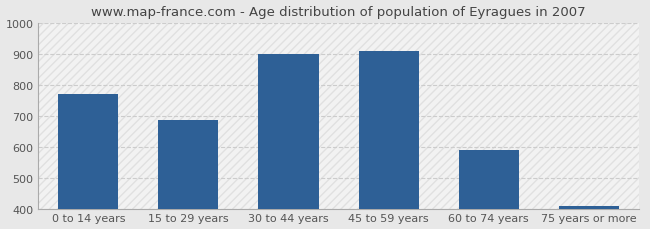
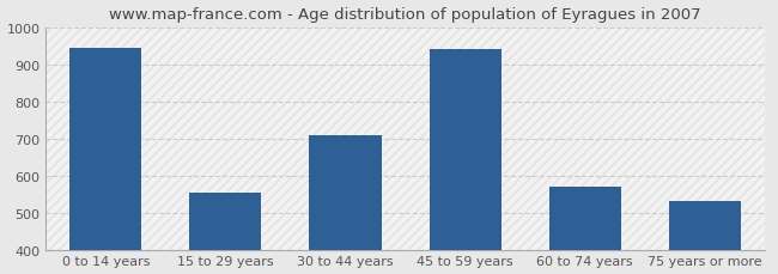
0 to 14 years: 770 -> 945
15 to 29 years: 685 -> 555
30 to 44 years: 900 -> 710
45 to 59 years: 910 -> 940
60 to 74 years: 588 -> 570
75 years or more: 408 -> 530
